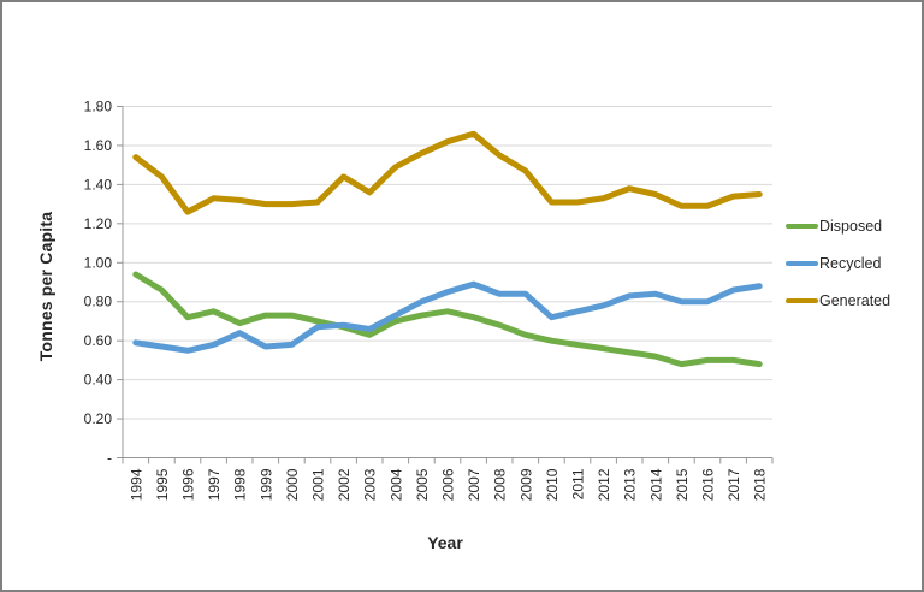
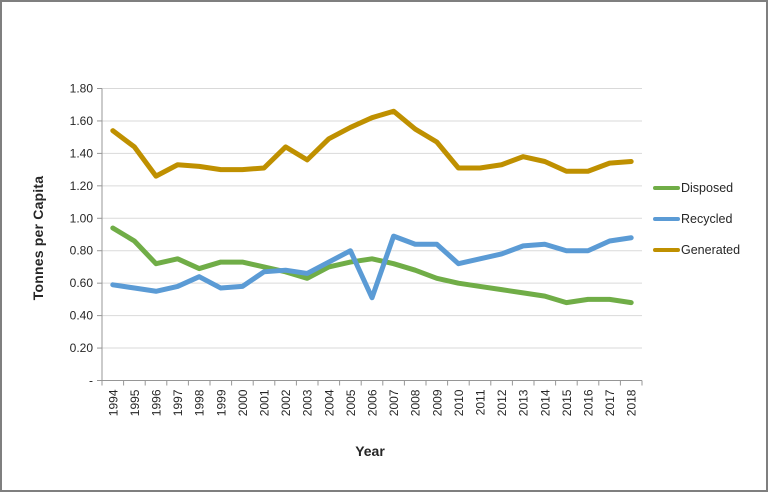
Recycled/2006: 0.85 -> 0.51
